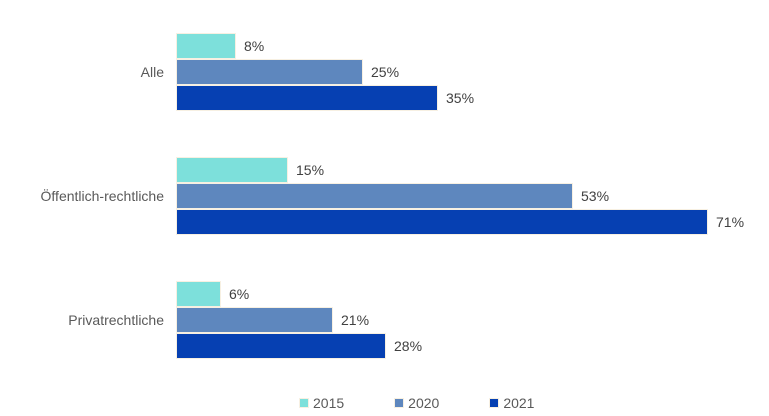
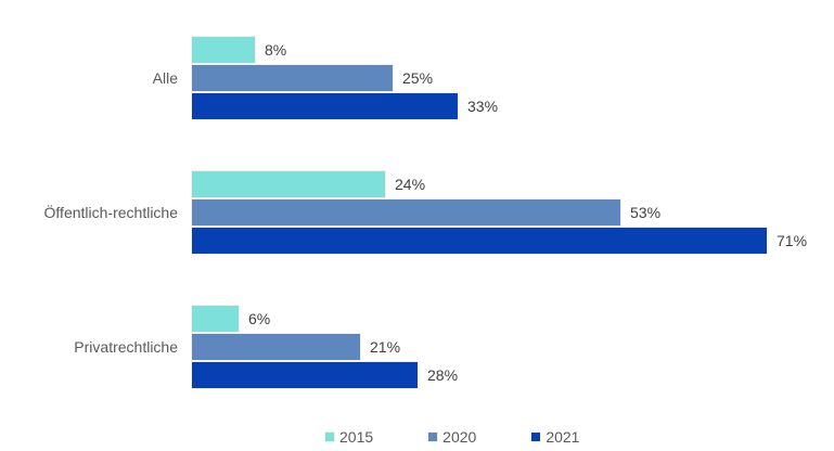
2021/Alle: 35% -> 33%
2015/Öffentlich-rechtliche: 15% -> 24%
